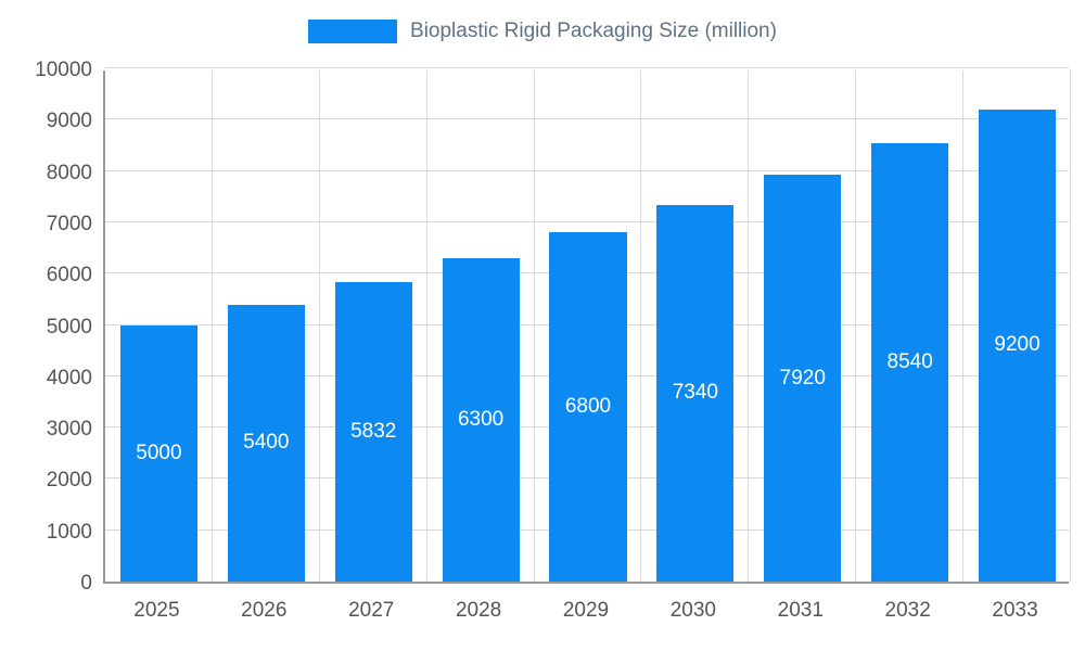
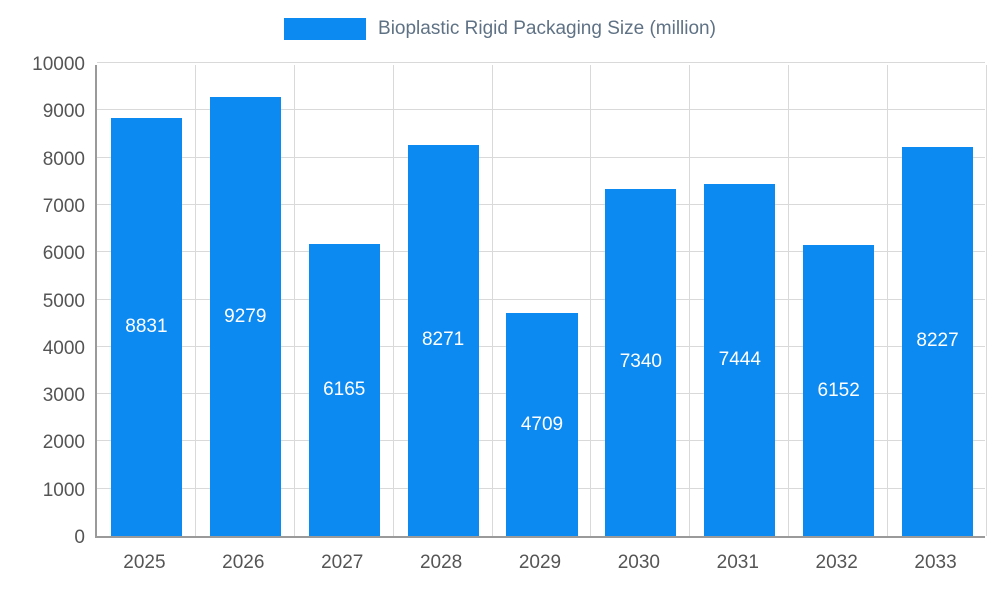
2025: 5000 -> 8831
2026: 5400 -> 9279
2027: 5832 -> 6165
2028: 6300 -> 8271
2029: 6800 -> 4709
2031: 7920 -> 7444
2032: 8540 -> 6152
2033: 9200 -> 8227
